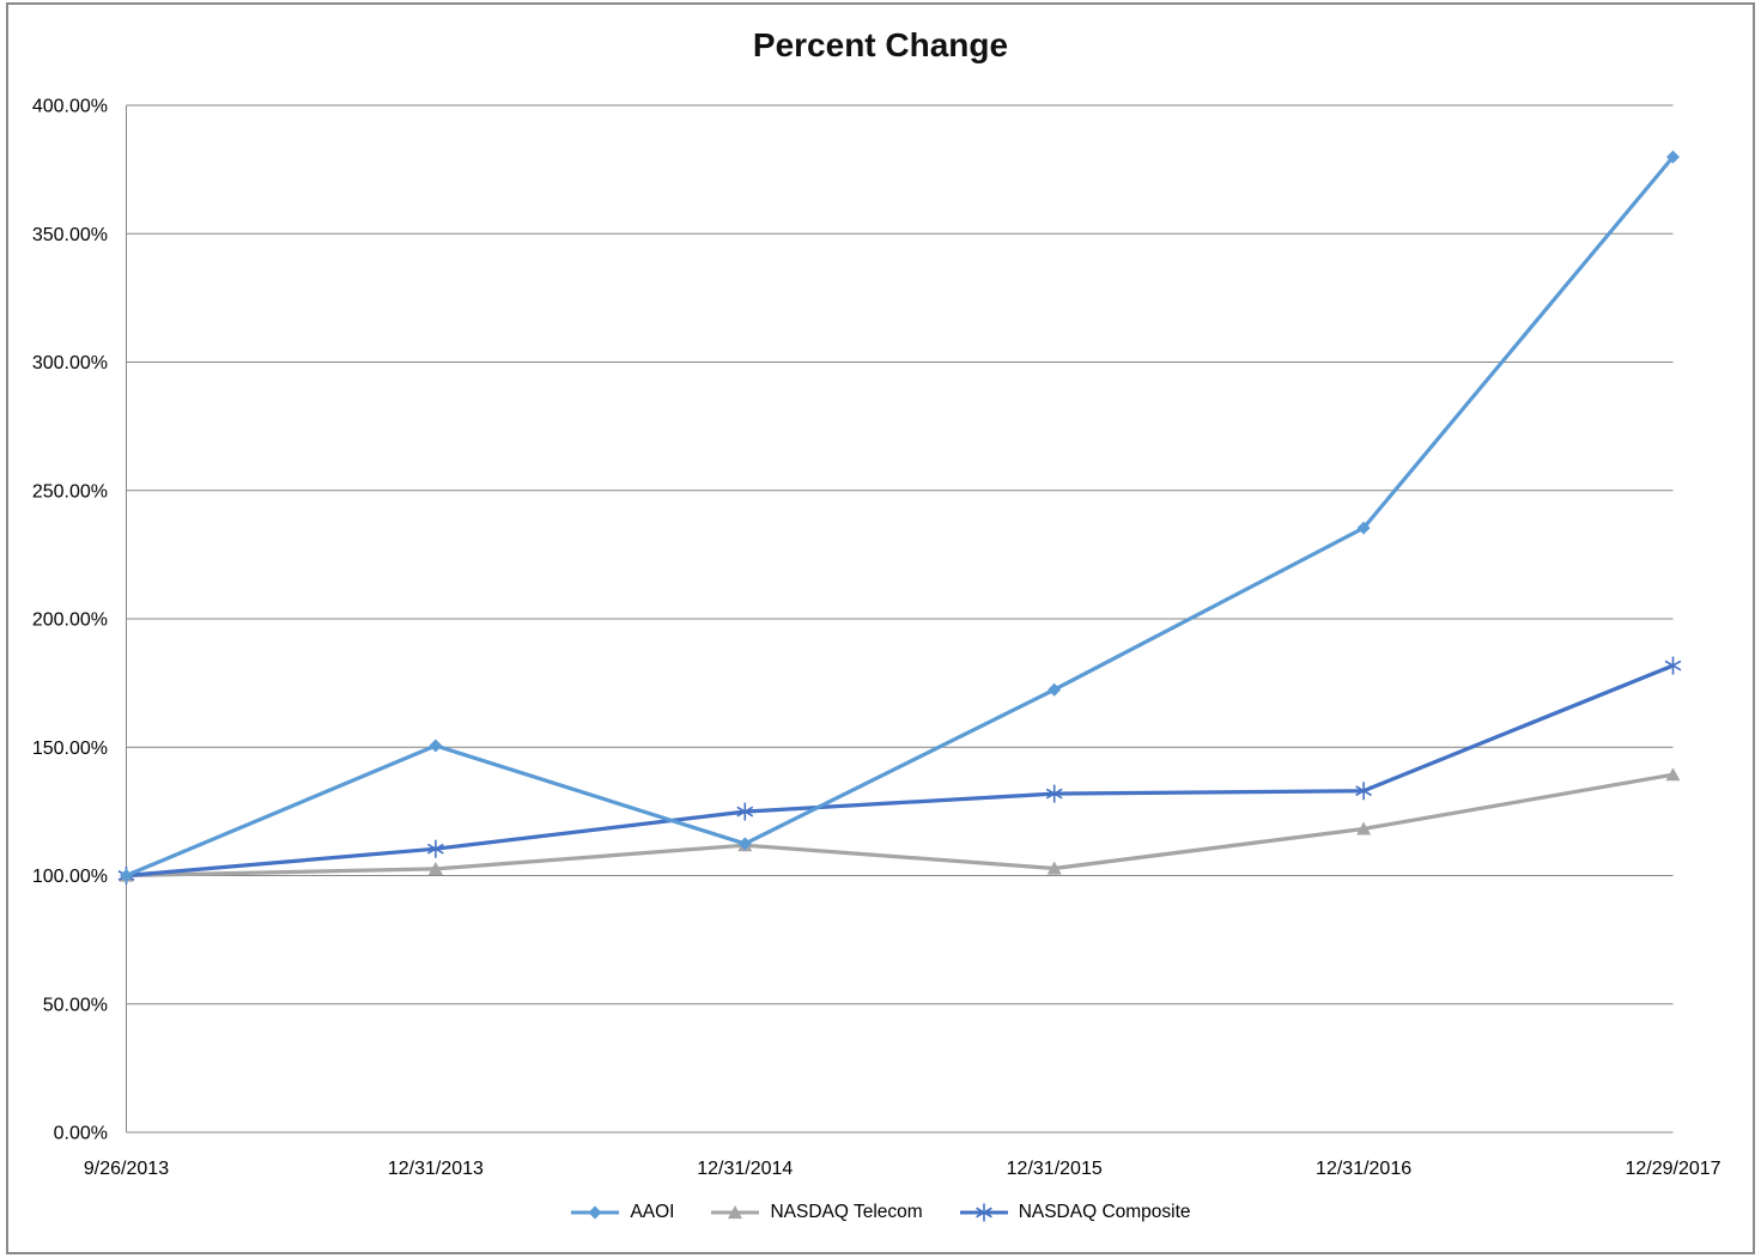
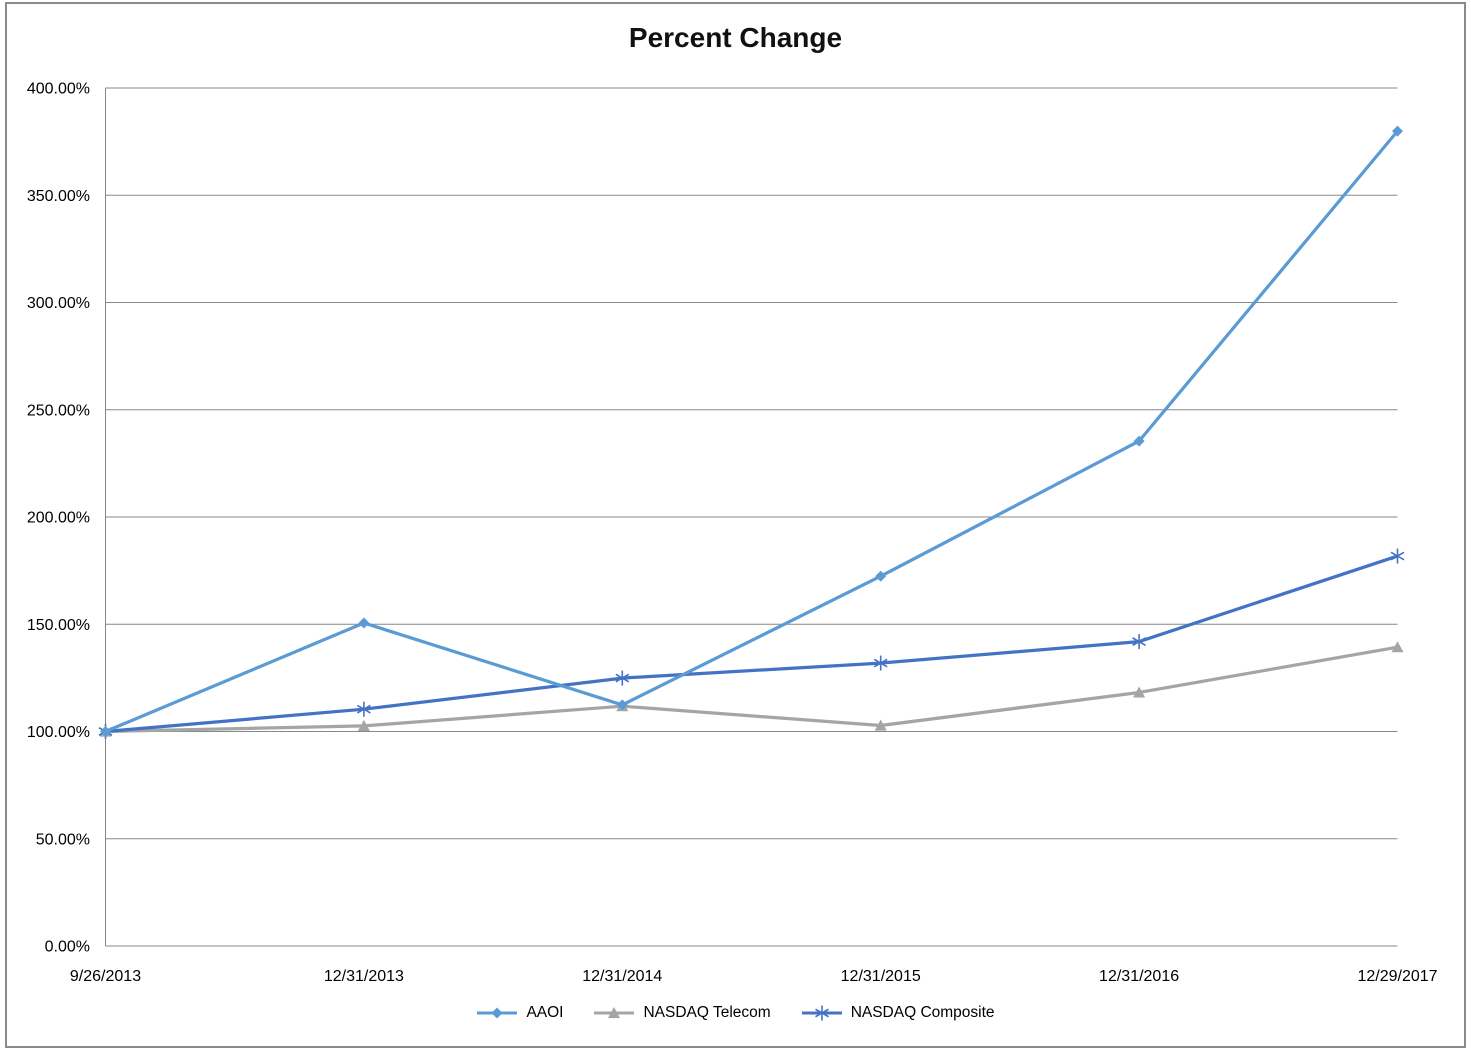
NASDAQ Composite/12/31/2016: 133% -> 142%
